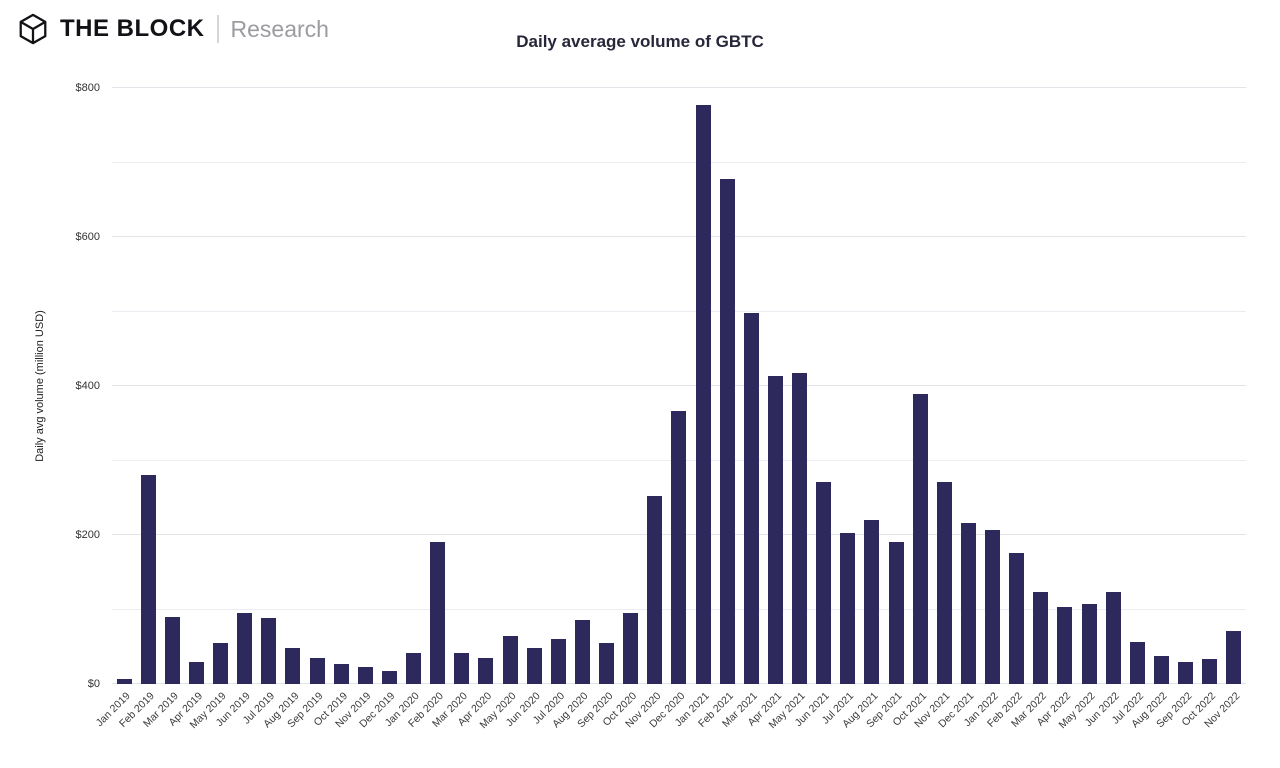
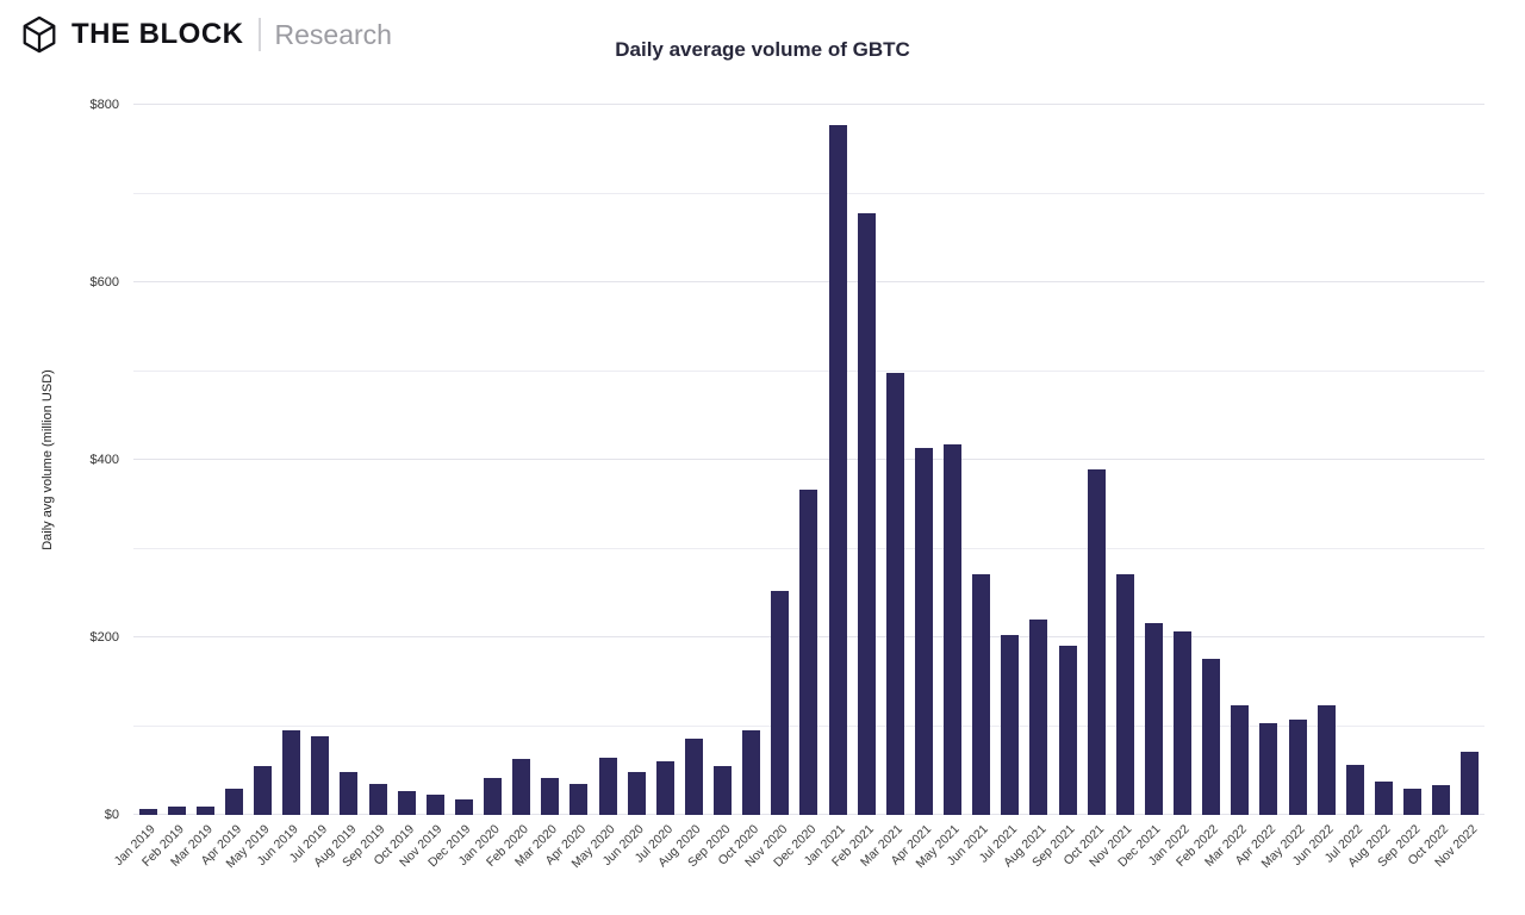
Feb 2019: $280 -> $10
Mar 2019: $90 -> $10
Feb 2020: $190 -> $60
